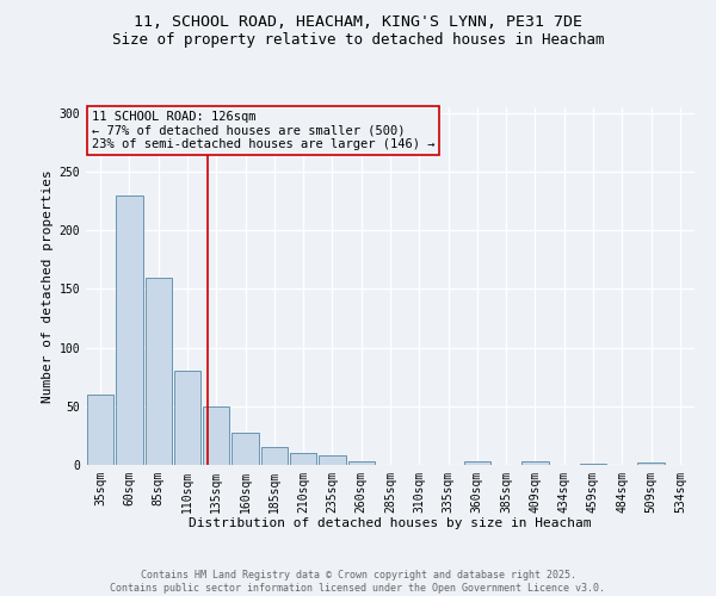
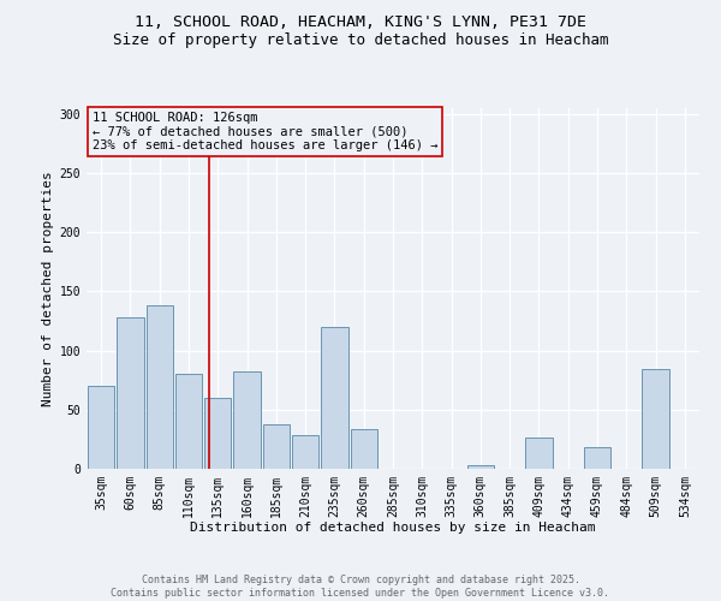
35sqm: 60 -> 70
60sqm: 230 -> 128
85sqm: 160 -> 138
135sqm: 50 -> 60
160sqm: 27 -> 82
185sqm: 15 -> 38
210sqm: 10 -> 28
235sqm: 8 -> 120
260sqm: 3 -> 34
409sqm: 3 -> 26
459sqm: 1 -> 18
509sqm: 2 -> 84
